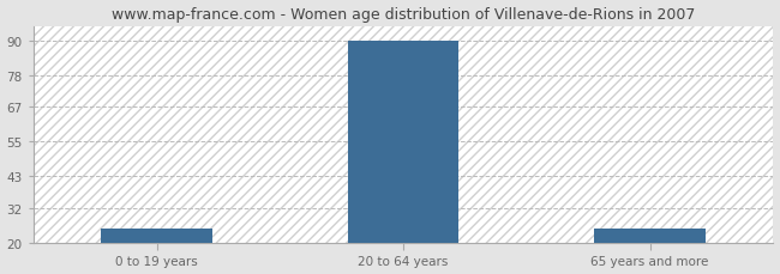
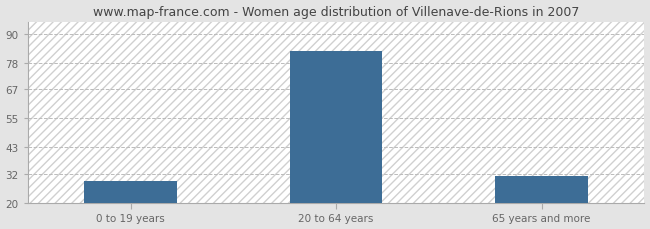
0 to 19 years: 25 -> 29
20 to 64 years: 90 -> 83
65 years and more: 25 -> 31
